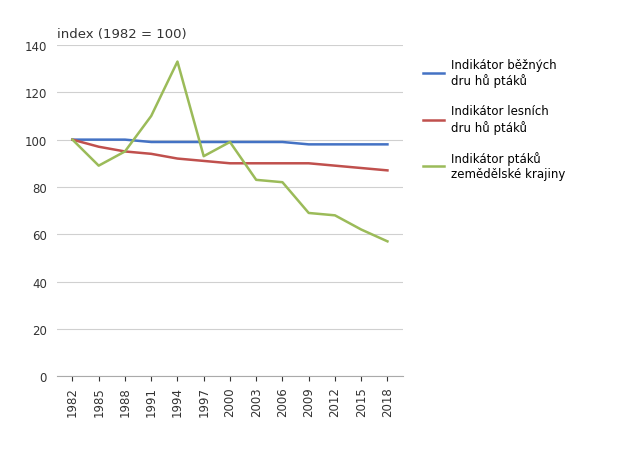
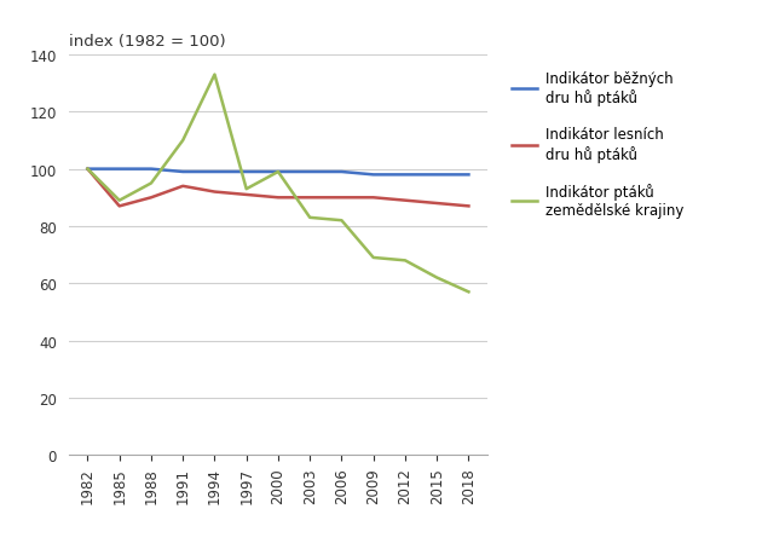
Indikátor lesních dru hů ptáků/1985: 97 -> 87
Indikátor lesních dru hů ptáků/1988: 95 -> 90
